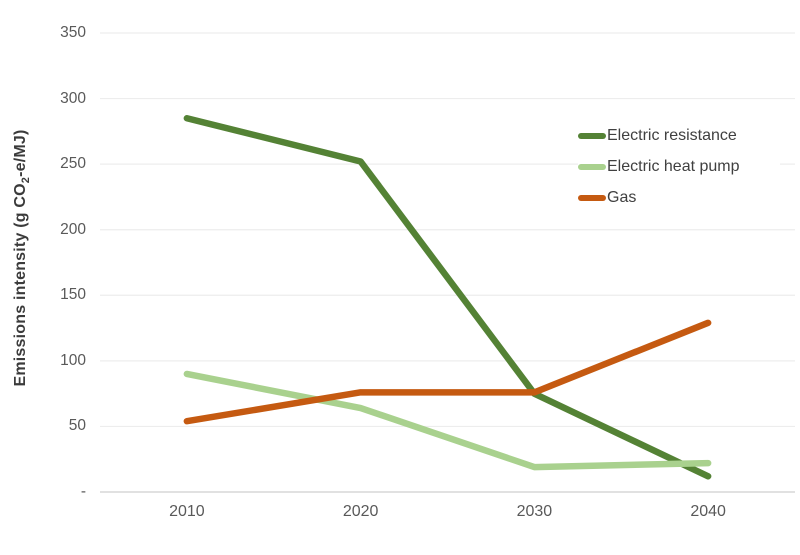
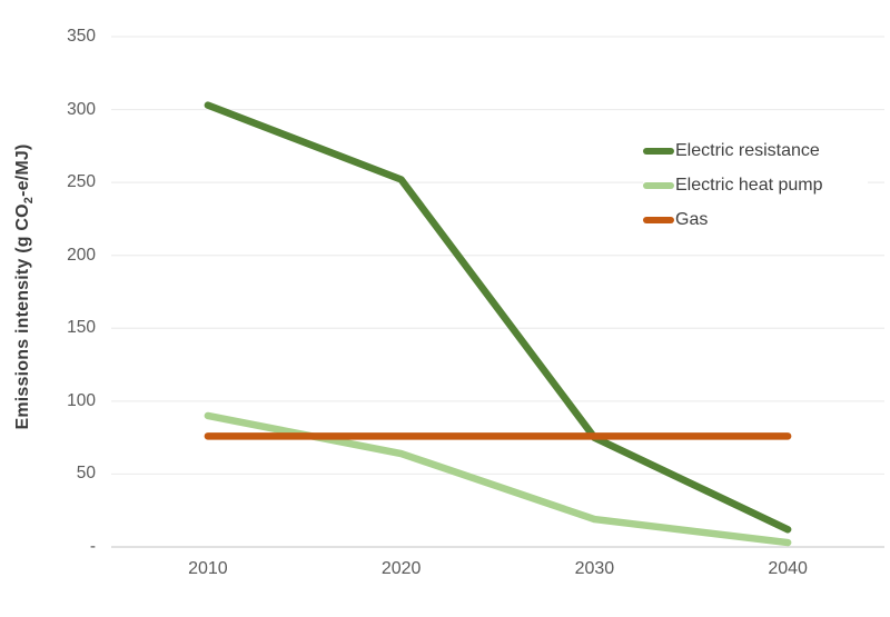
Electric resistance/2010: 285 -> 303
Gas/2010: 54 -> 76
Electric heat pump/2040: 22 -> 3
Gas/2040: 129 -> 76
